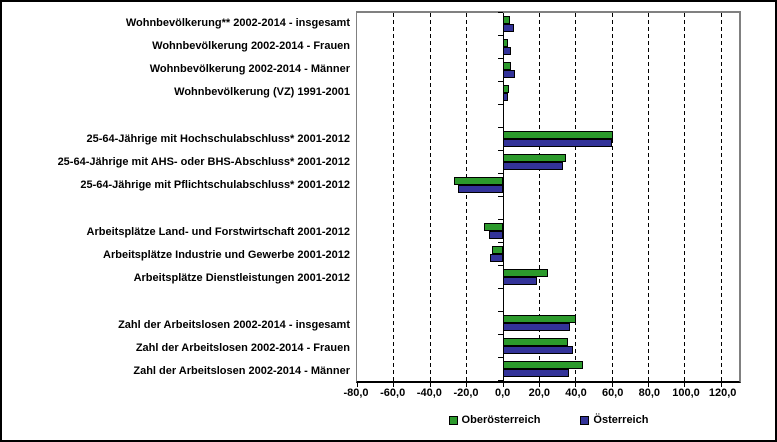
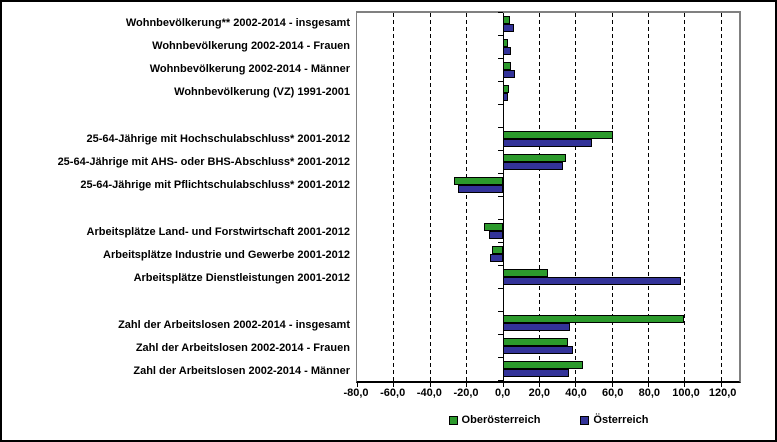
Österreich/25-64-Jährige mit Hochschulabschluss* 2001-2012: 60 -> 49
Österreich/Arbeitsplätze Dienstleistungen 2001-2012: 19 -> 98
Oberösterreich/Zahl der Arbeitslosen 2002-2014 - insgesamt: 40 -> 100
